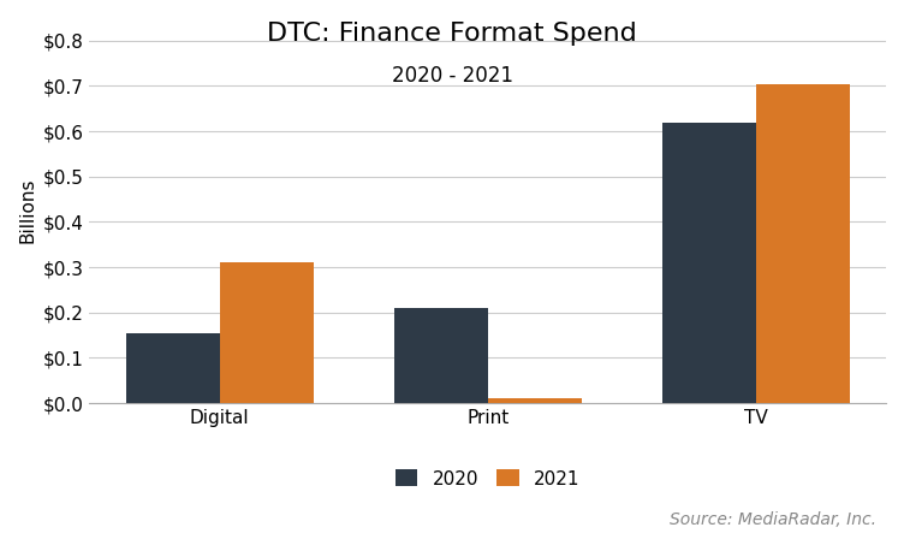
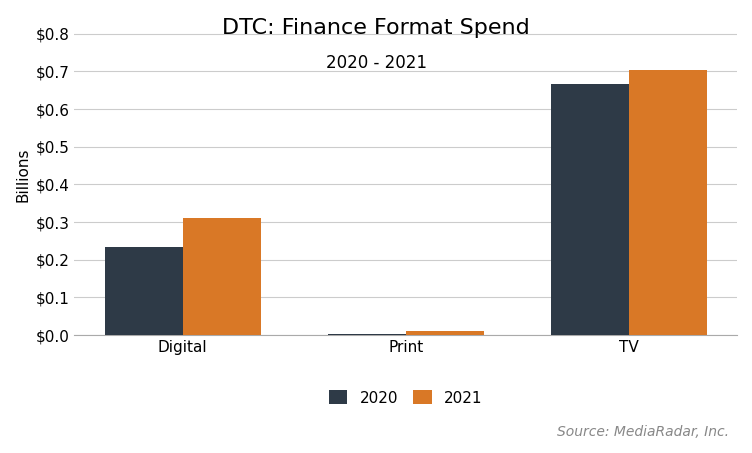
2020/Digital: $0.155 -> $0.233
2020/Print: $0.210 -> $0.004
2020/TV: $0.620 -> $0.667
